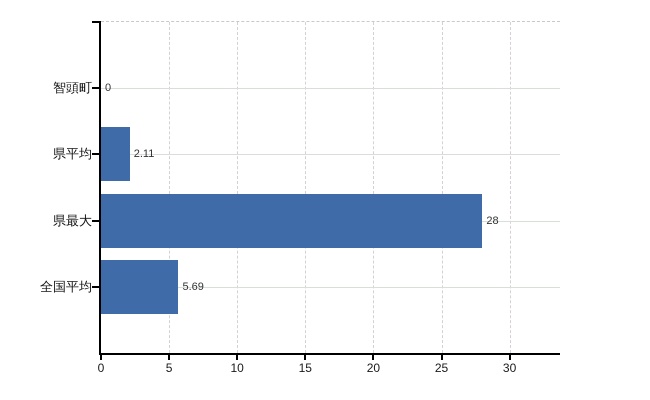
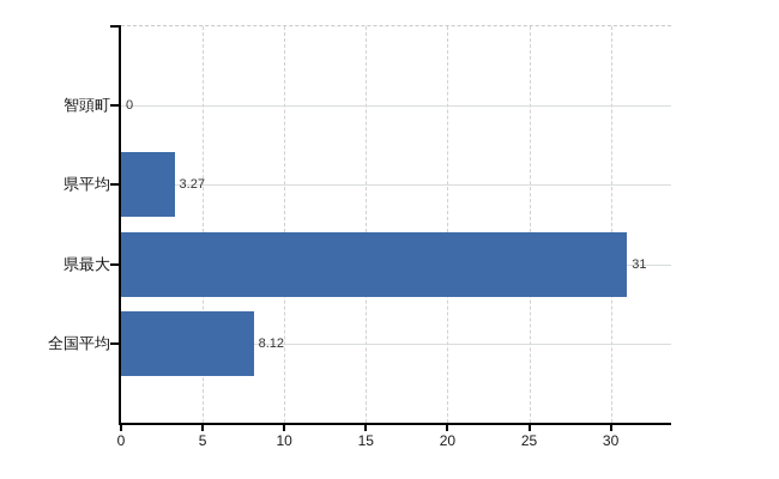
県平均: 2.11 -> 3.27
県最大: 28 -> 31
全国平均: 5.69 -> 8.12
